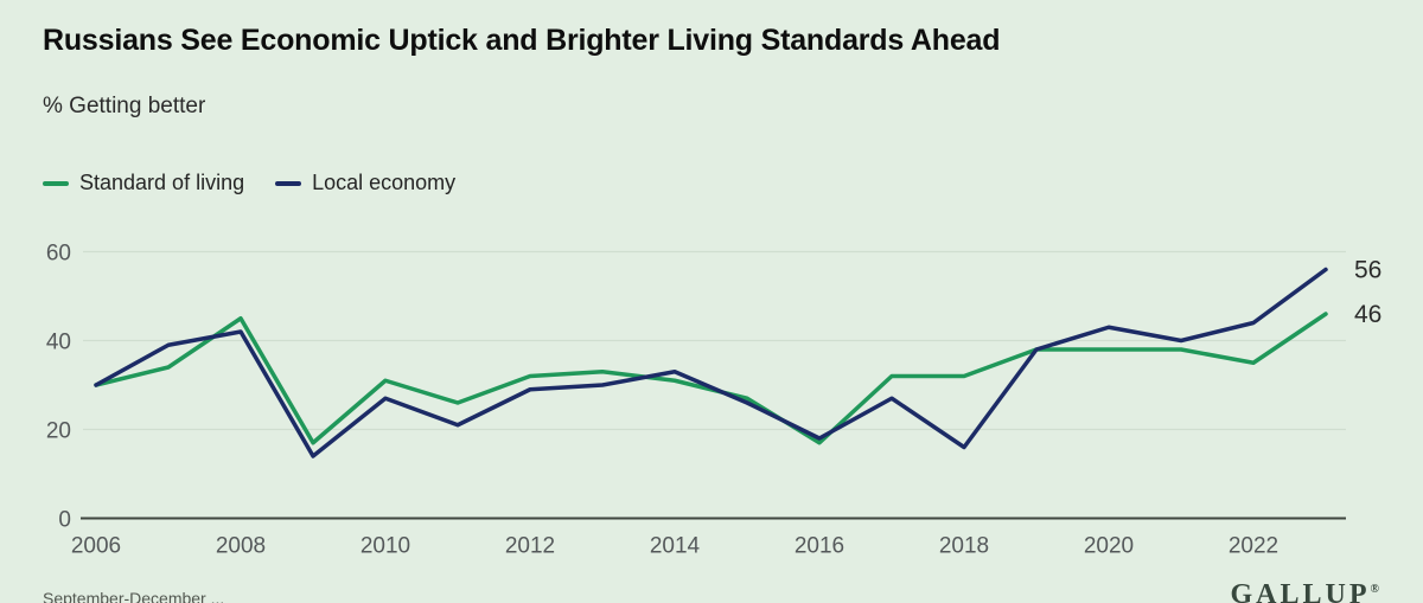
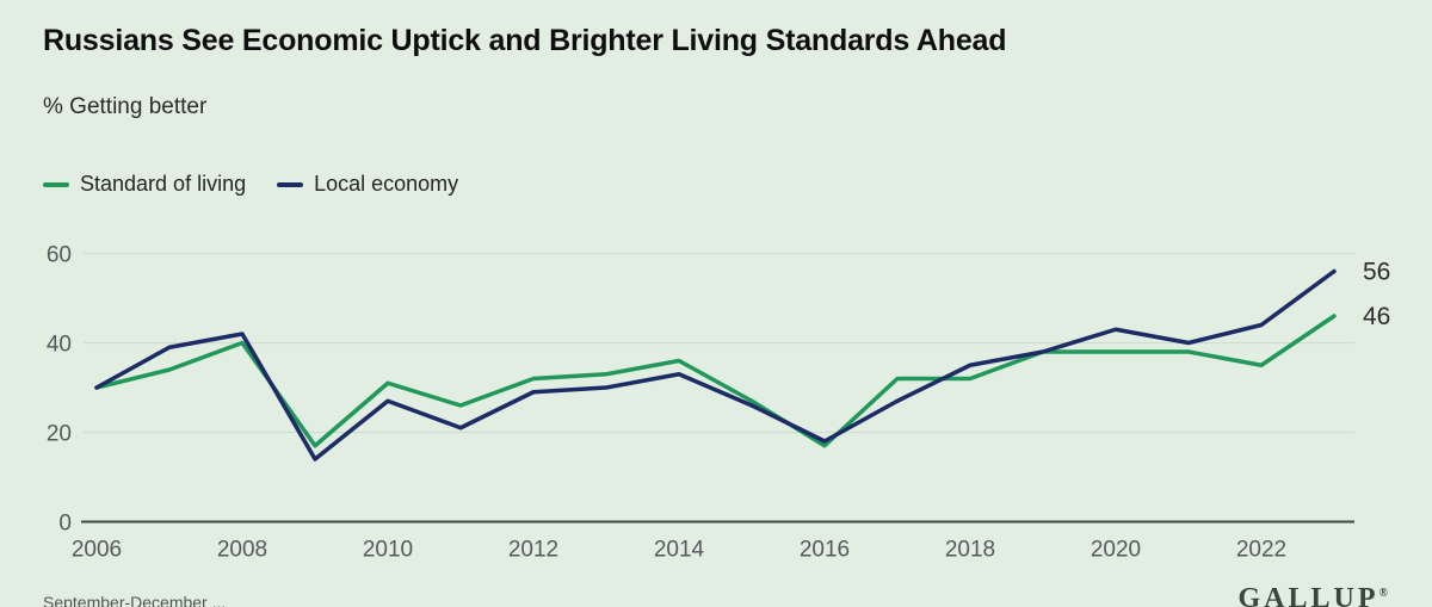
Standard of living/2008: 45 -> 40
Standard of living/2014: 31 -> 36
Local economy/2018: 16 -> 35
